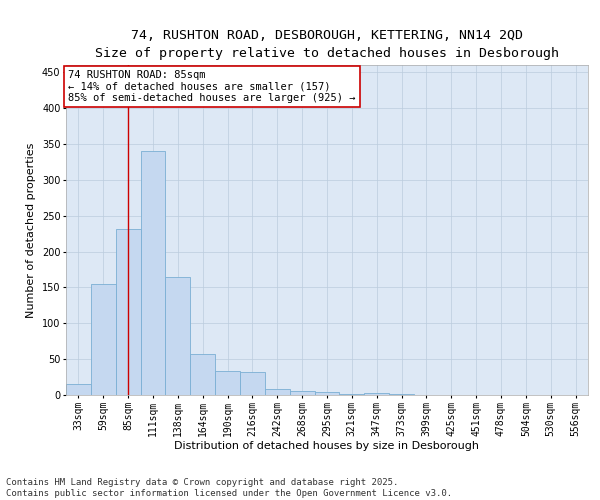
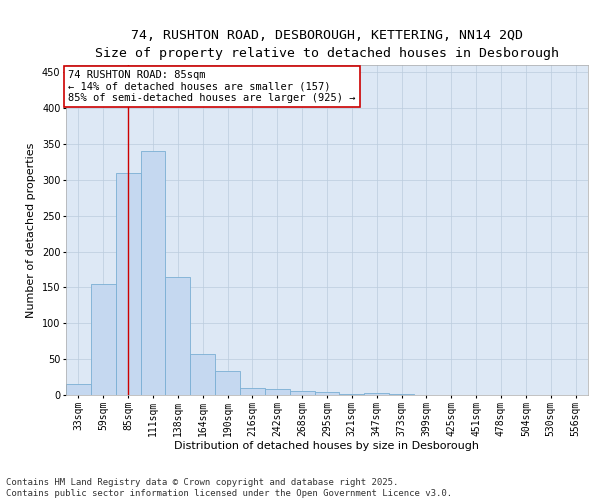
85sqm: 232 -> 310
216sqm: 32 -> 10
